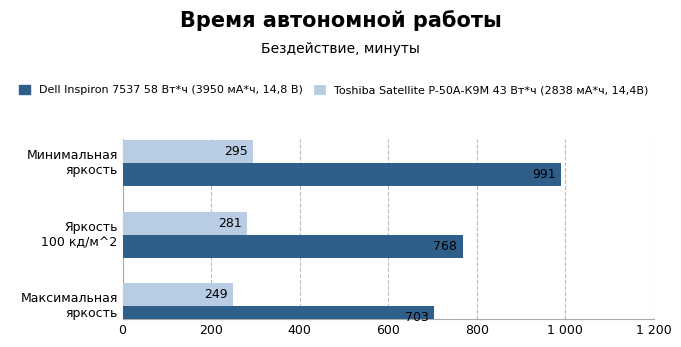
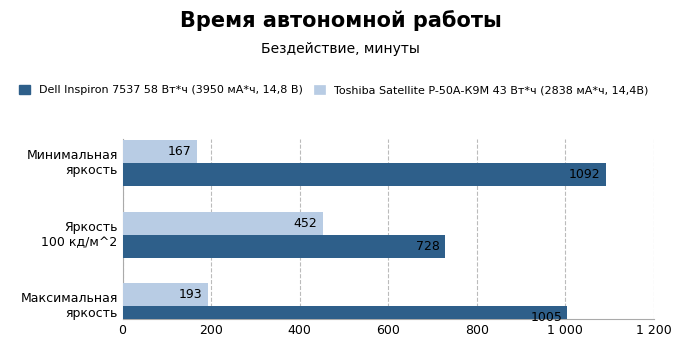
Toshiba Satellite P-50А-К9М 43 Вт*ч (2838 мА*ч, 14,4В)/Минимальная яркость: 295 -> 167
Dell Inspiron 7537 58 Вт*ч (3950 мА*ч, 14,8 В)/Минимальная яркость: 991 -> 1092
Toshiba Satellite P-50А-К9М 43 Вт*ч (2838 мА*ч, 14,4В)/Яркость 100 кд/м^2: 281 -> 452
Dell Inspiron 7537 58 Вт*ч (3950 мА*ч, 14,8 В)/Яркость 100 кд/м^2: 768 -> 728
Toshiba Satellite P-50А-К9М 43 Вт*ч (2838 мА*ч, 14,4В)/Максимальная яркость: 249 -> 193
Dell Inspiron 7537 58 Вт*ч (3950 мА*ч, 14,8 В)/Максимальная яркость: 703 -> 1005
